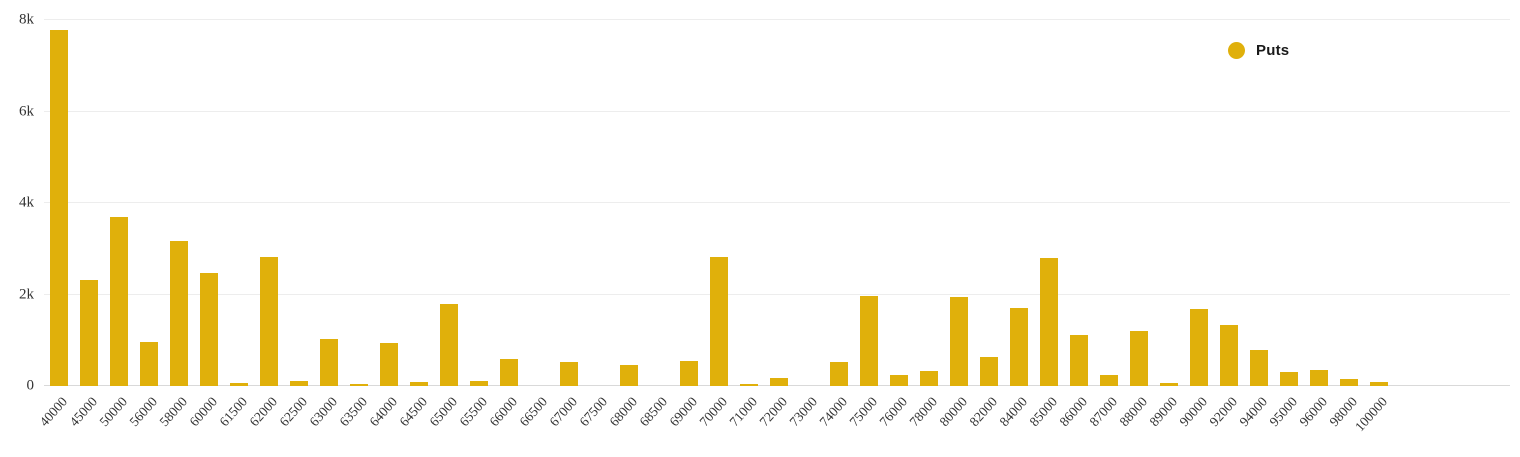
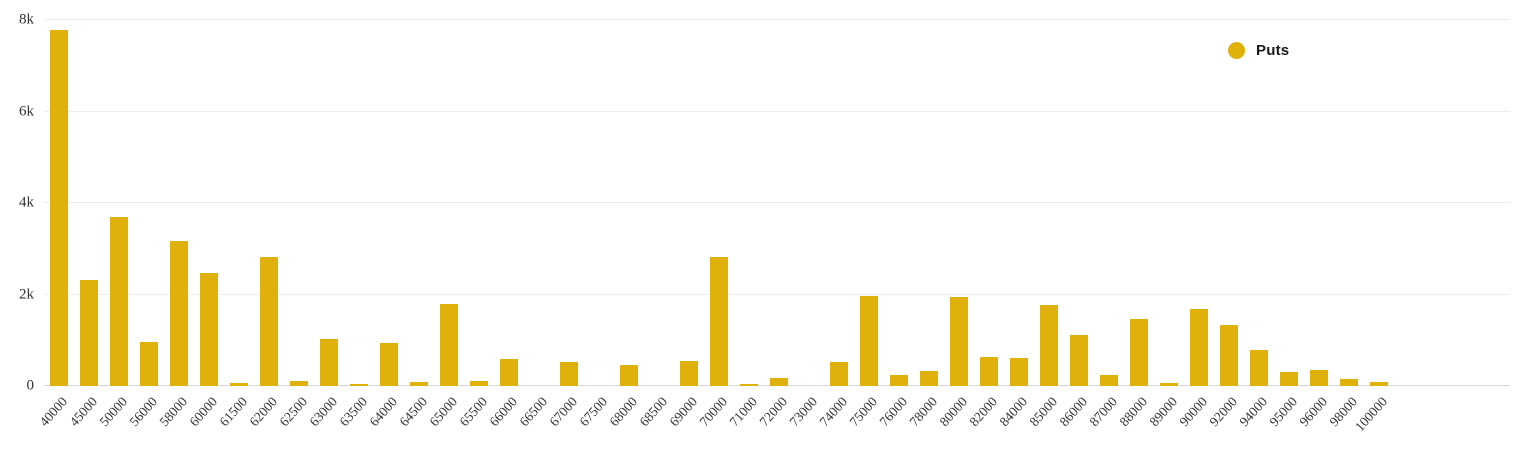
84000: 1.7k -> 0.6k
85000: 2.8k -> 1.8k
88000: 1.2k -> 1.5k
